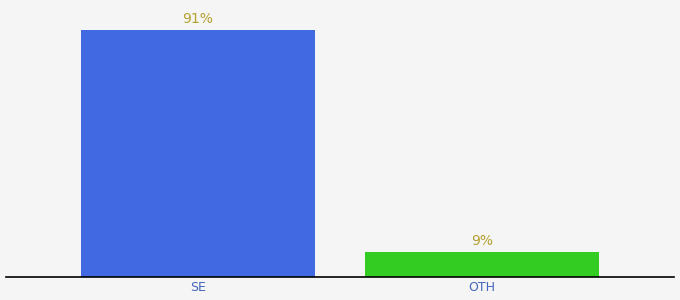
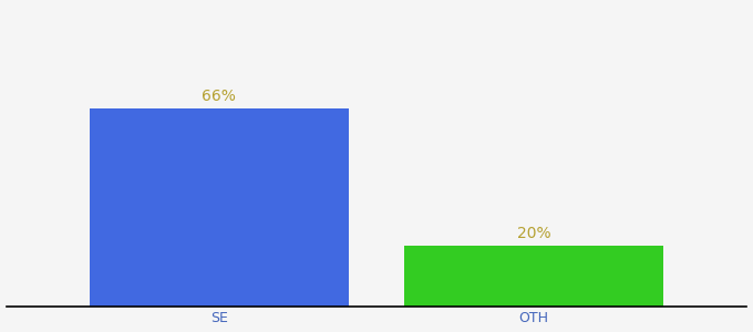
SE: 91% -> 66%
OTH: 9% -> 20%
